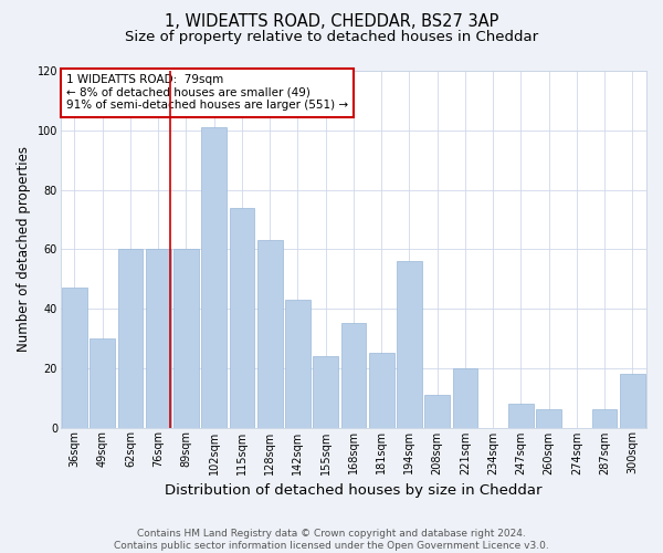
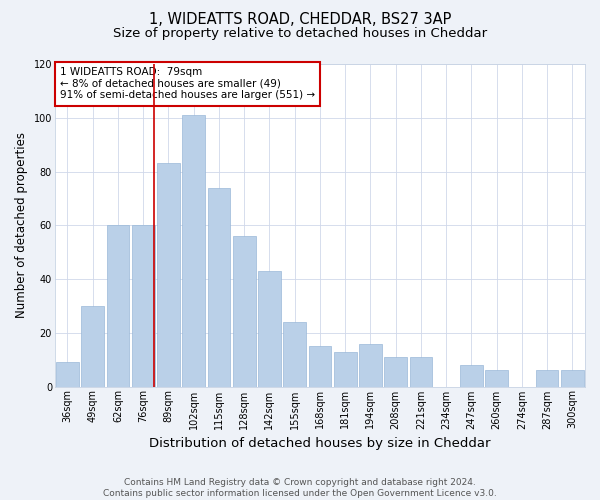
36sqm: 47 -> 9
89sqm: 60 -> 83
128sqm: 63 -> 56
168sqm: 35 -> 15
181sqm: 25 -> 13
194sqm: 56 -> 16
221sqm: 20 -> 11
300sqm: 18 -> 6
